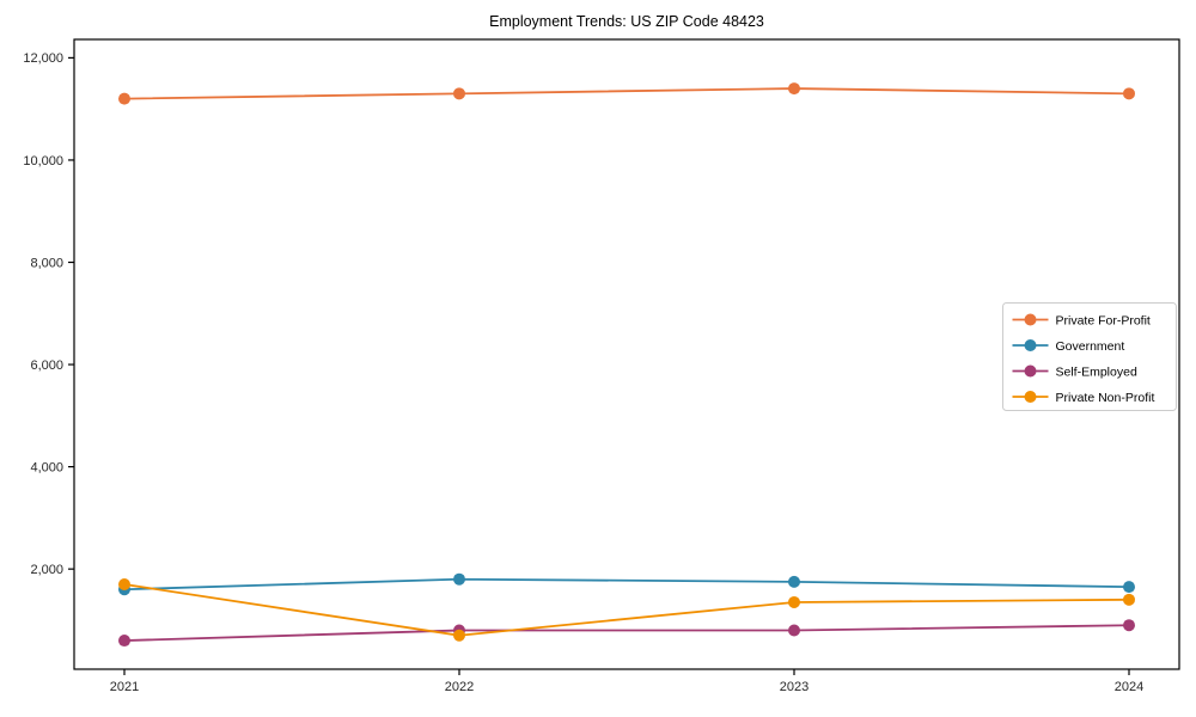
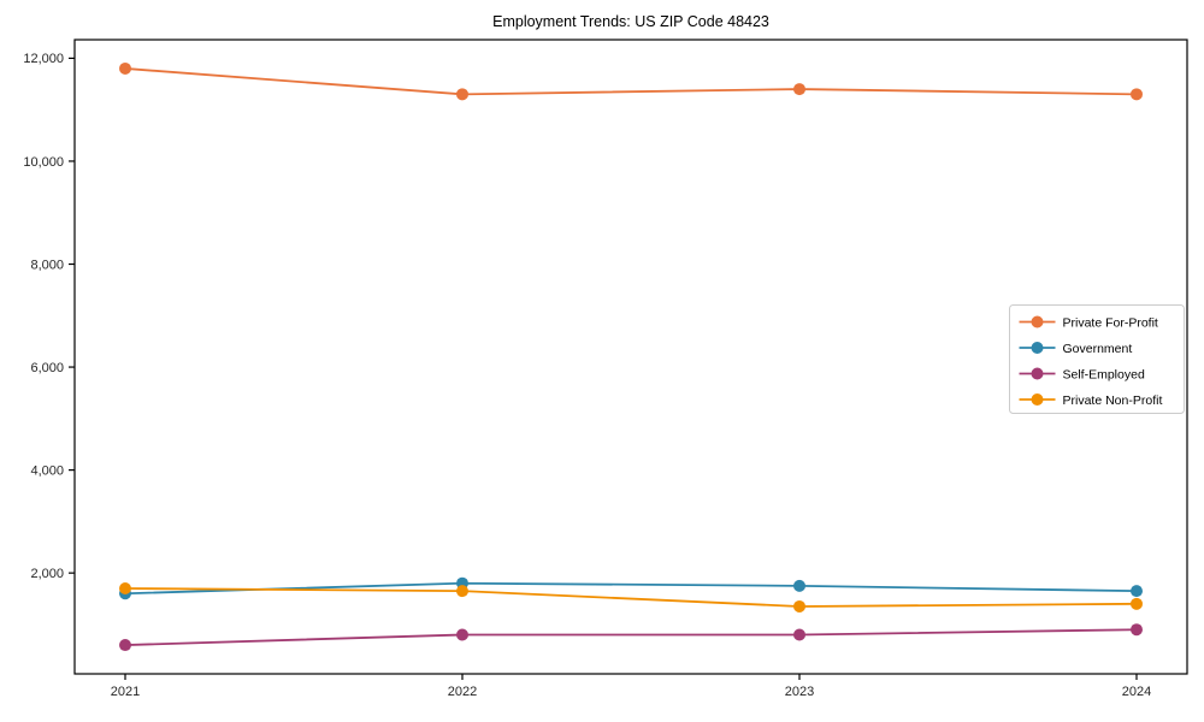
Private For-Profit/2021: 11200 -> 11800
Private Non-Profit/2022: 700 -> 1600
